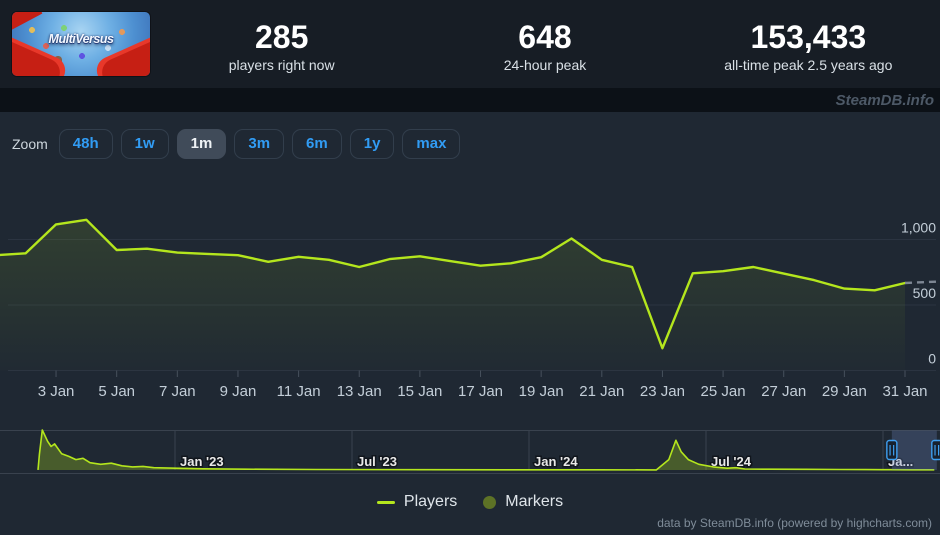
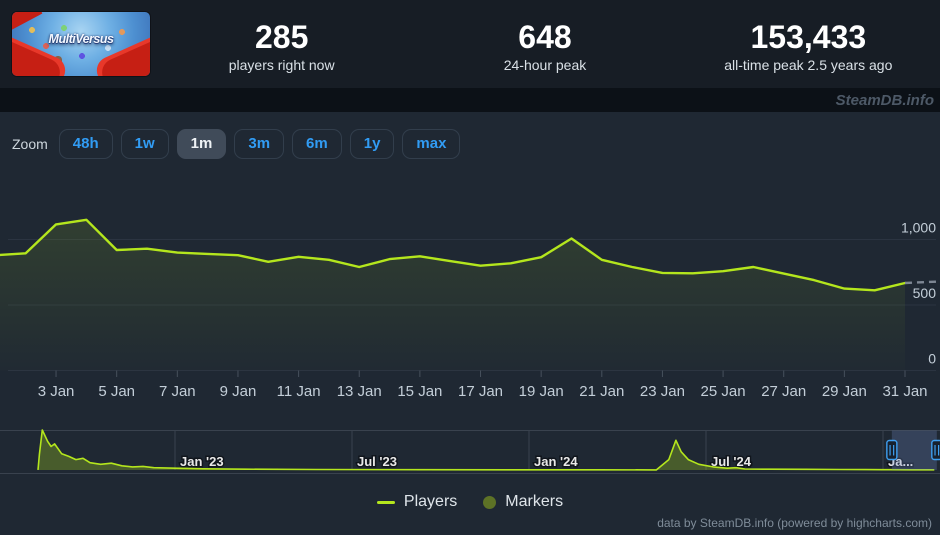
23 Jan: 170 -> 740
